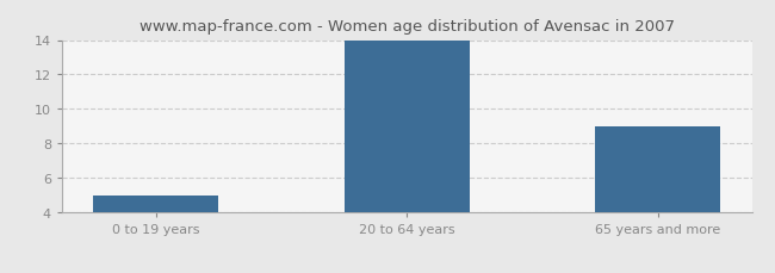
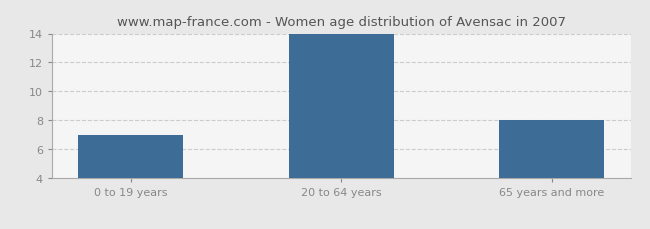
0 to 19 years: 5 -> 7
65 years and more: 9 -> 8
